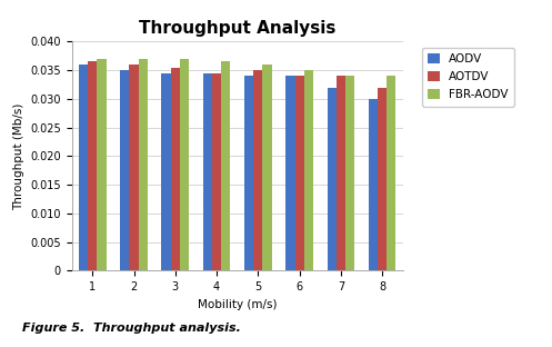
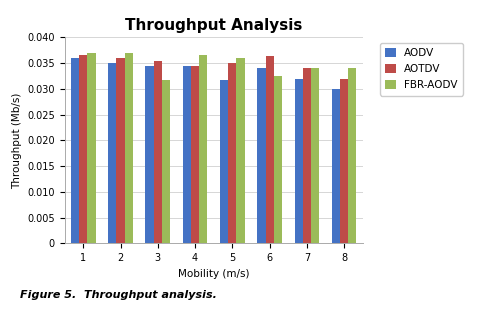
FBR-AODV/3: 0.0370 -> 0.0318
AODV/5: 0.0340 -> 0.0318
AOTDV/6: 0.0340 -> 0.0364
FBR-AODV/6: 0.0350 -> 0.0326
